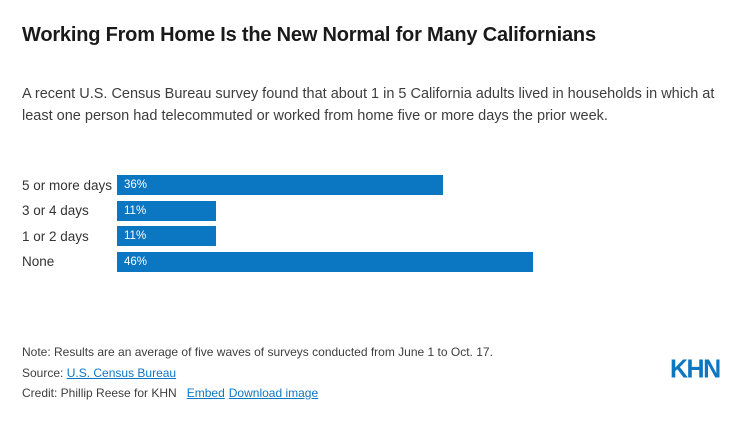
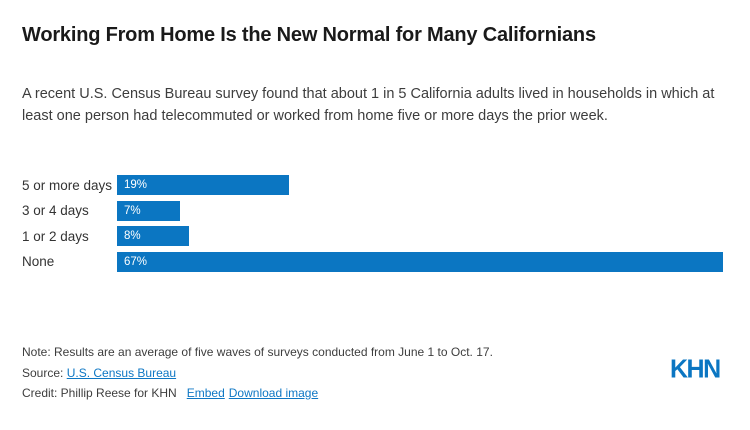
5 or more days: 36% -> 19%
3 or 4 days: 11% -> 7%
1 or 2 days: 11% -> 8%
None: 46% -> 67%
